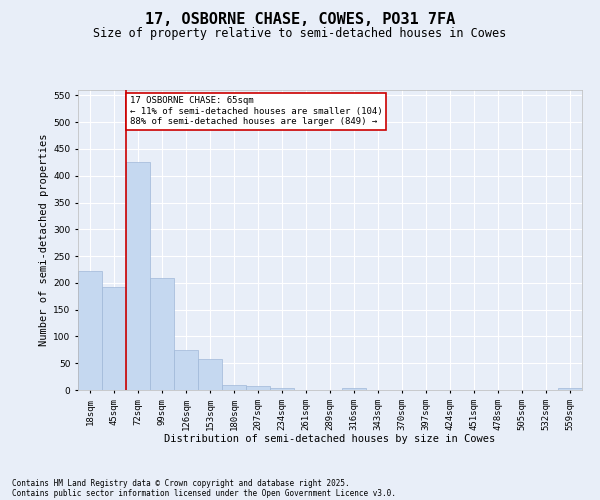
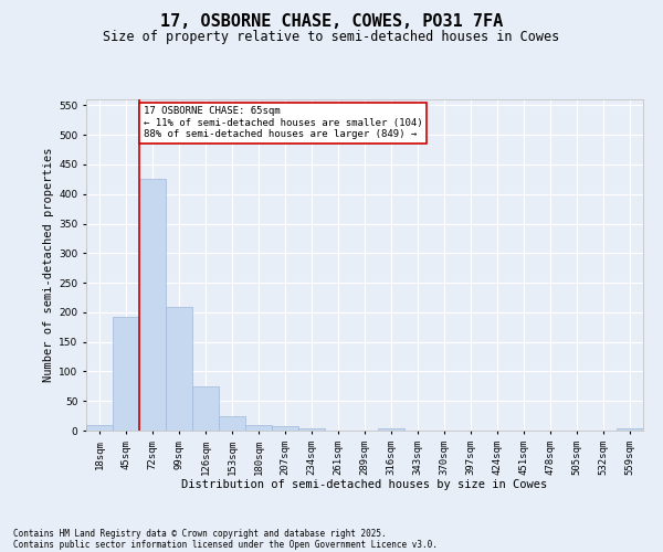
18sqm: 222 -> 10
153sqm: 58 -> 25
